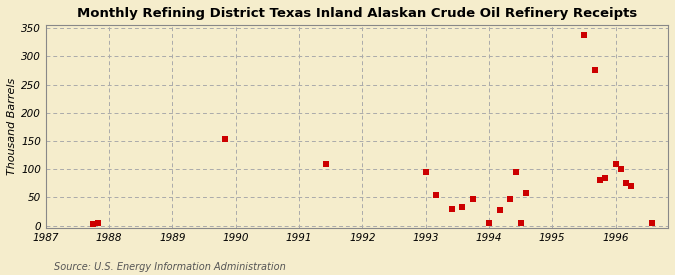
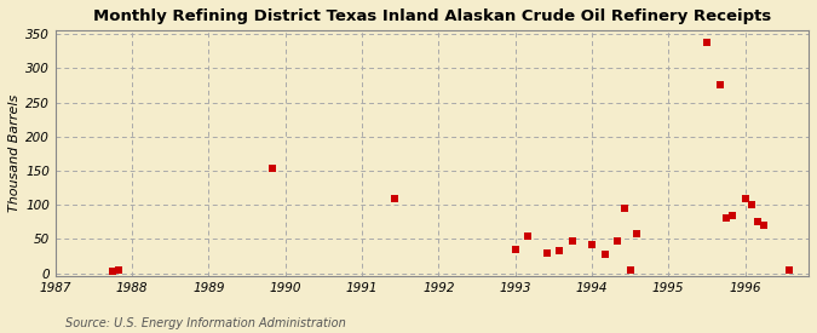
1993: 95 -> 34
1994: 5 -> 42
